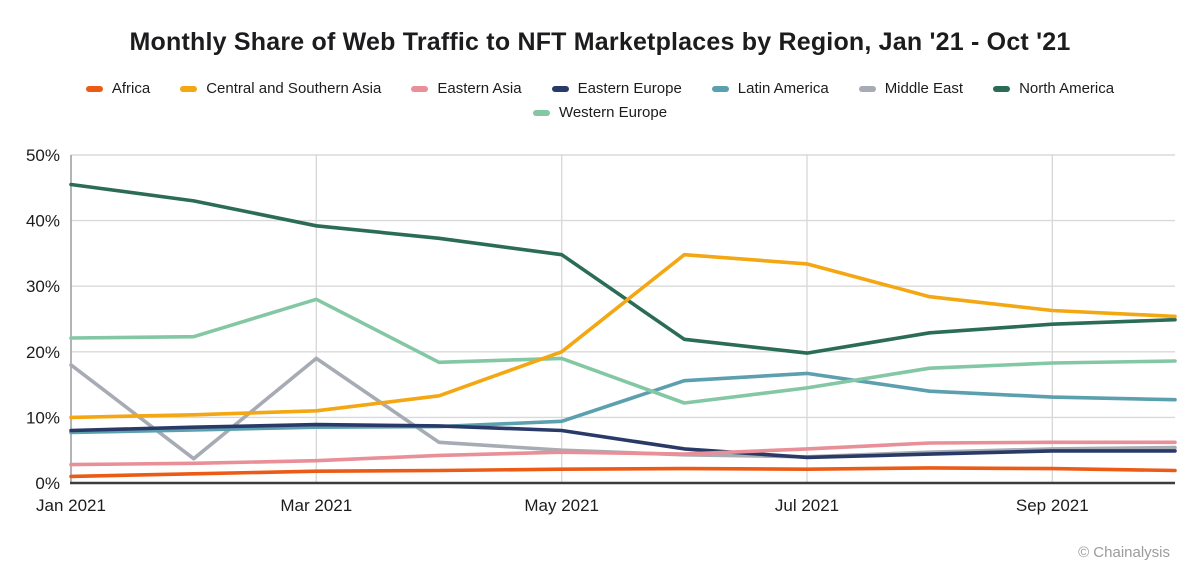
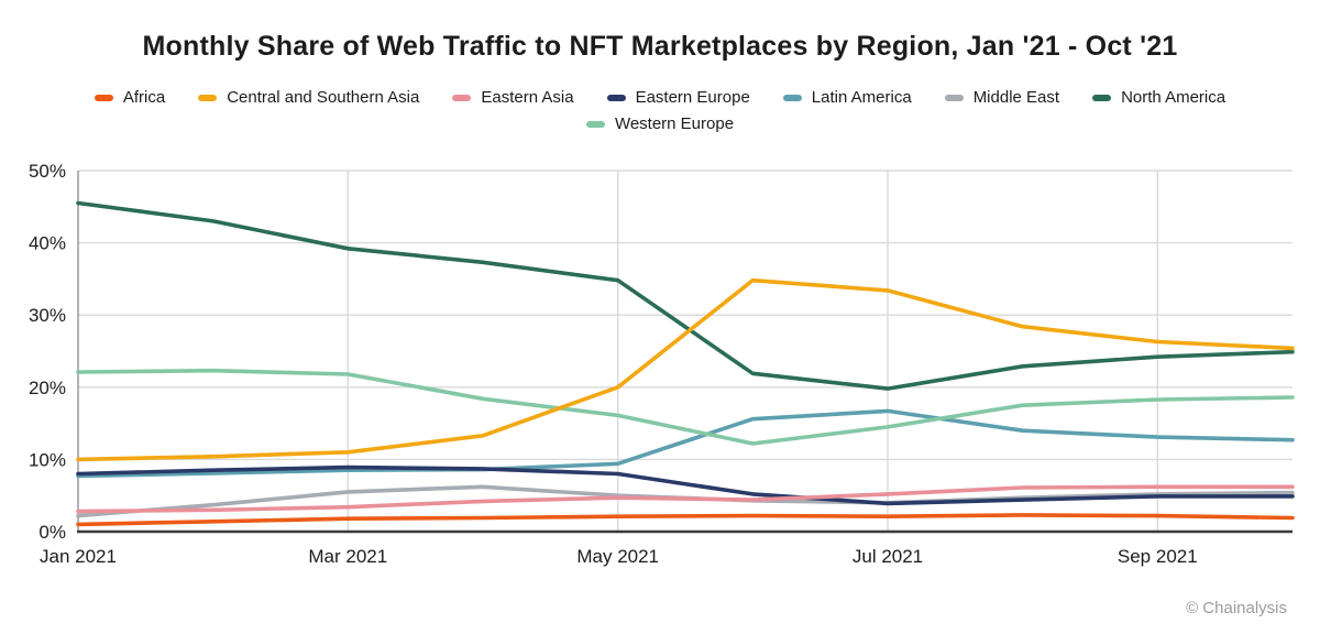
Middle East/Jan 2021: 18% -> 2%
Middle East/Mar 2021: 19% -> 6%
Western Europe/Mar 2021: 28% -> 22%
Western Europe/May 2021: 19% -> 16%
